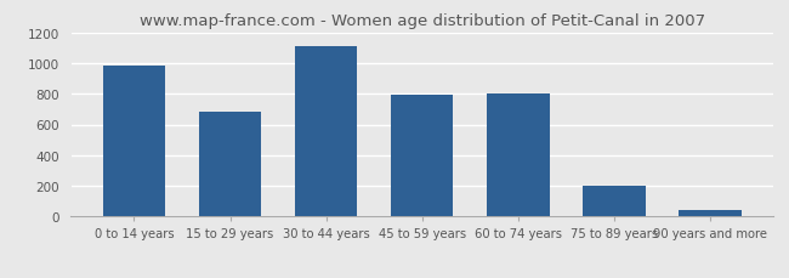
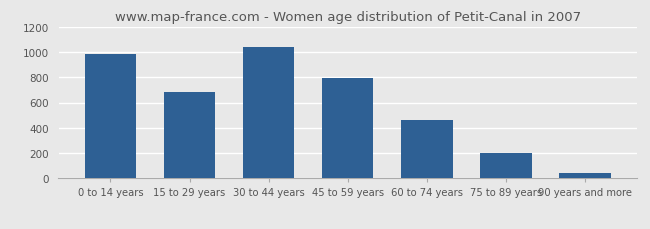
30 to 44 years: 1110 -> 1040
60 to 74 years: 800 -> 460
